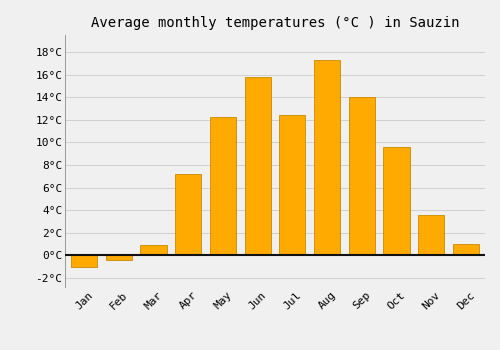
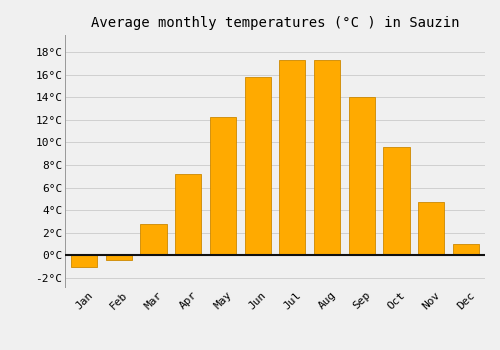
Mar: 0.9°C -> 2.8°C
Jul: 12.4°C -> 17.3°C
Nov: 3.6°C -> 4.7°C
